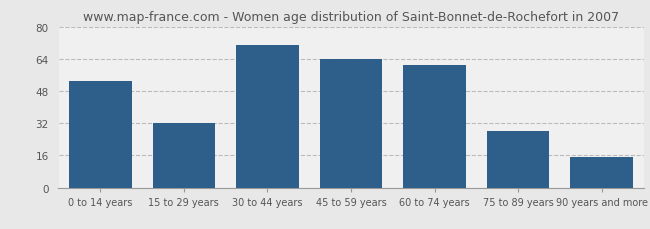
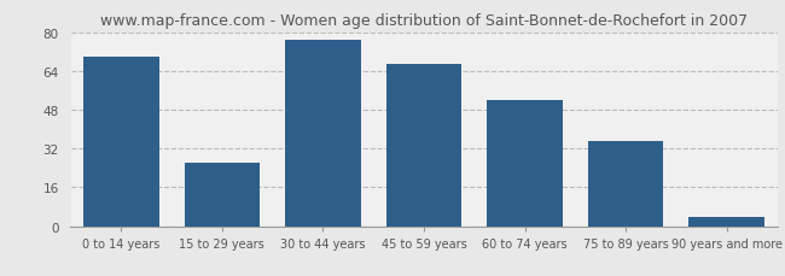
0 to 14 years: 53 -> 70
15 to 29 years: 32 -> 26
30 to 44 years: 71 -> 77
45 to 59 years: 64 -> 67
60 to 74 years: 61 -> 52
75 to 89 years: 28 -> 35
90 years and more: 15 -> 4
